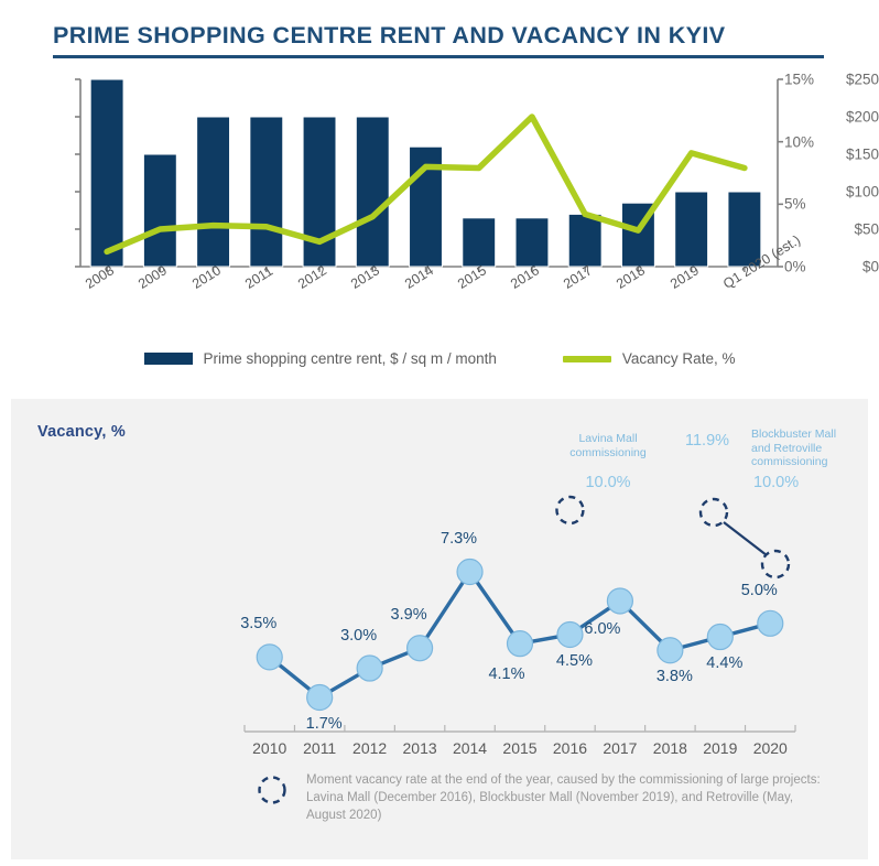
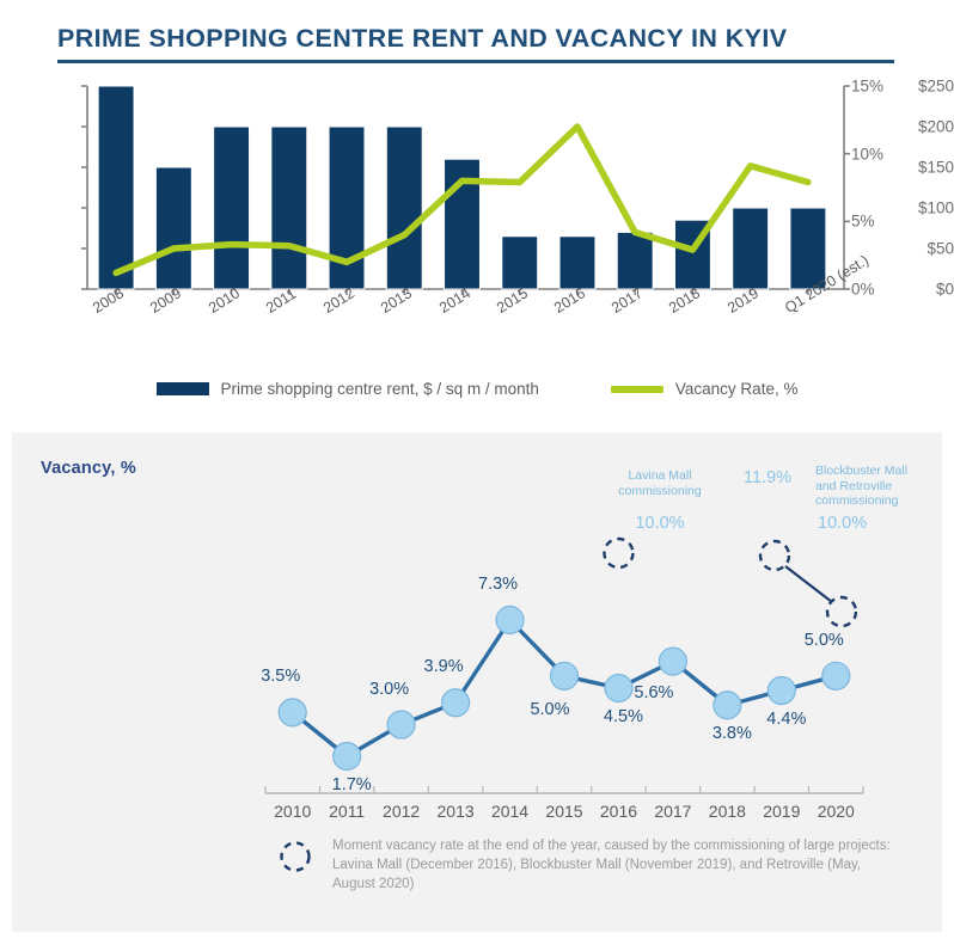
Vacancy, %/2015: 4.1% -> 5.0%
Vacancy, %/2017: 6.0% -> 5.6%
